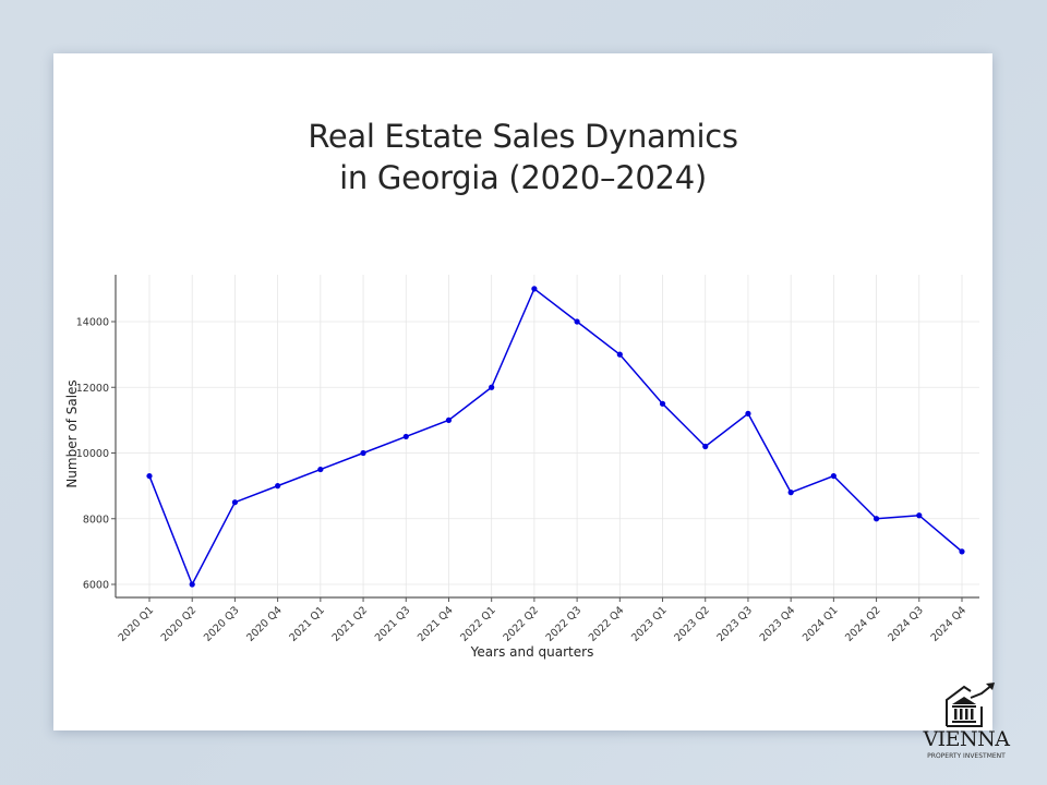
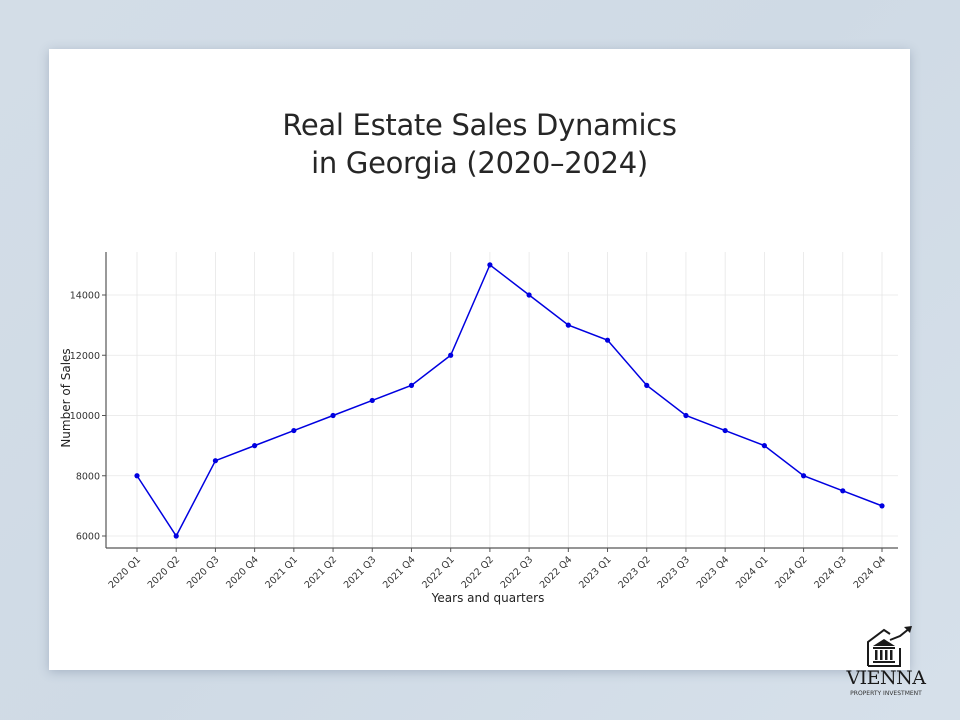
2020 Q1: 9300 -> 8000
2023 Q1: 11500 -> 12500
2023 Q2: 10200 -> 11000
2023 Q3: 11200 -> 10000
2023 Q4: 8800 -> 9500
2024 Q1: 9300 -> 9000
2024 Q3: 8100 -> 7500
